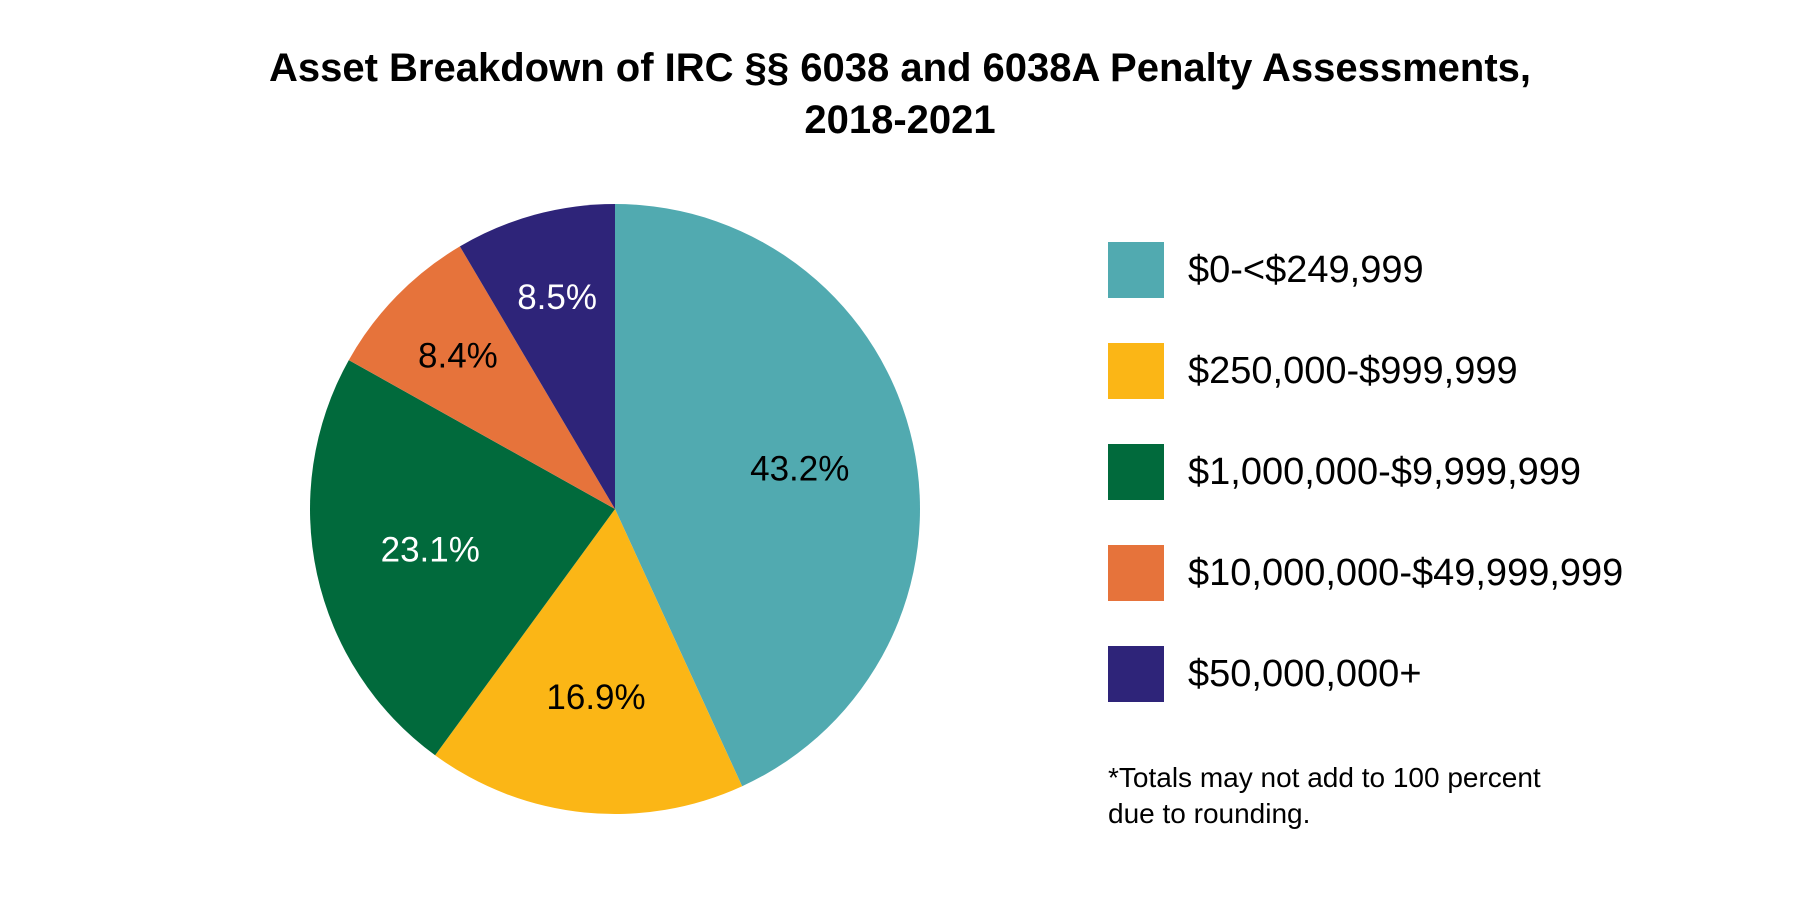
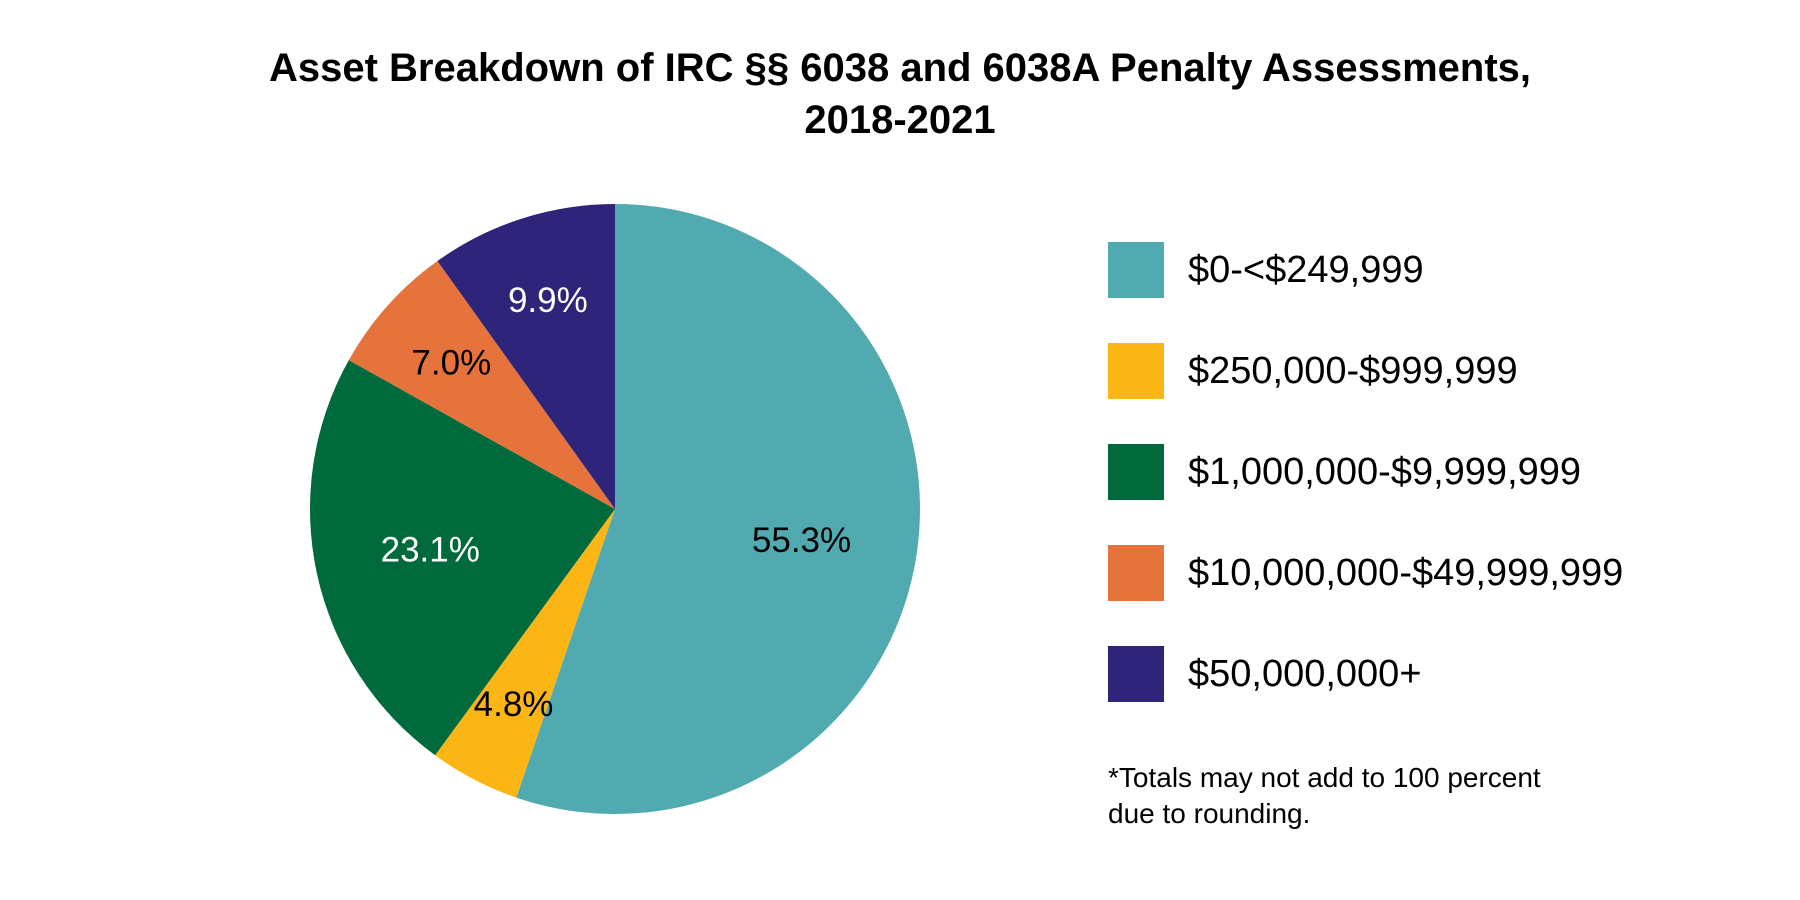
$0-<$249,999: 43.2% -> 55.3%
$250,000-$999,999: 16.9% -> 4.8%
$10,000,000-$49,999,999: 8.4% -> 7.0%
$50,000,000+: 8.5% -> 9.9%
